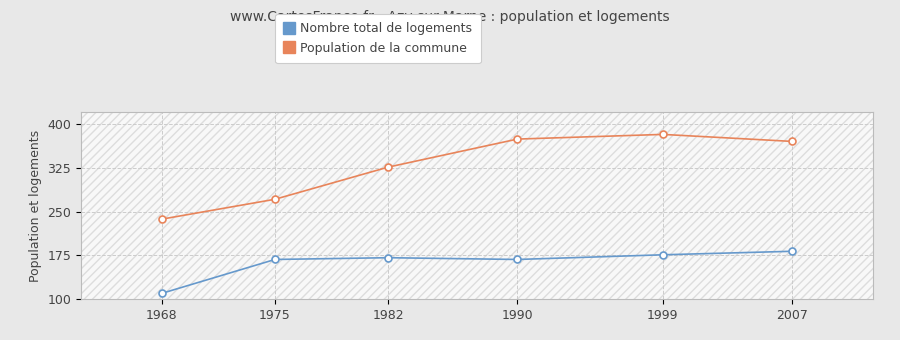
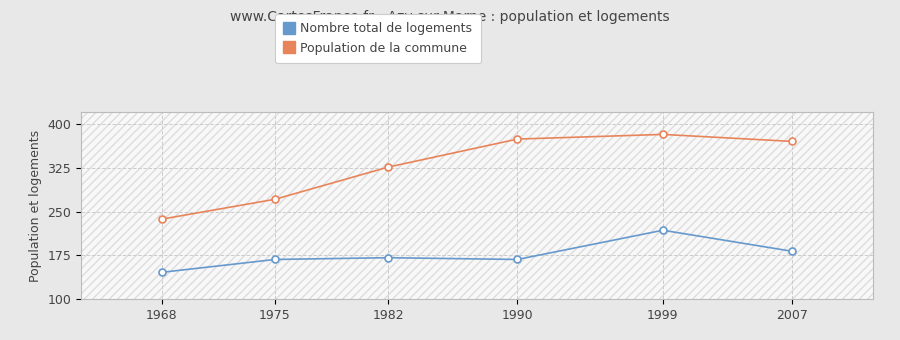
Nombre total de logements/1968: 110 -> 146
Nombre total de logements/1999: 176 -> 218
